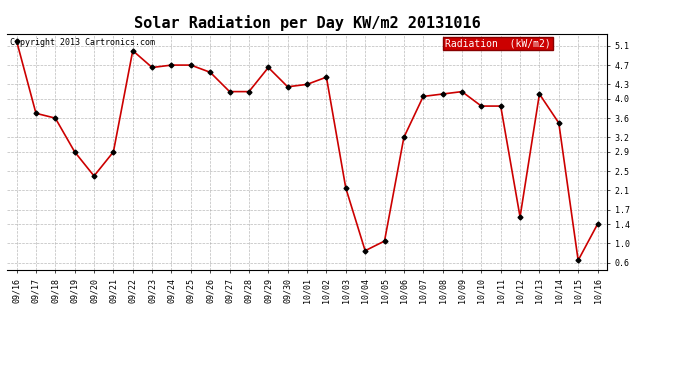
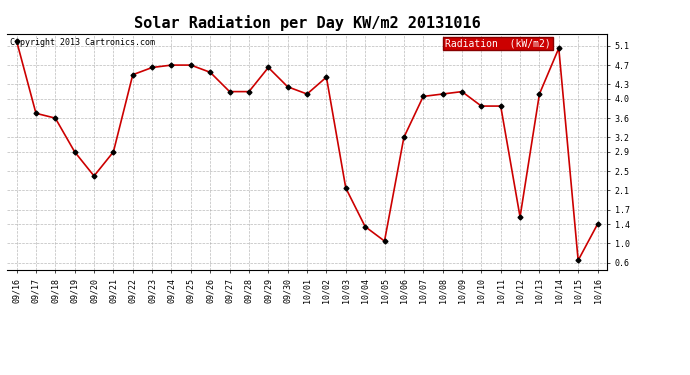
09/22: 5.00 -> 4.50
10/01: 4.30 -> 4.10
10/04: 0.85 -> 1.35
10/14: 3.50 -> 5.05
